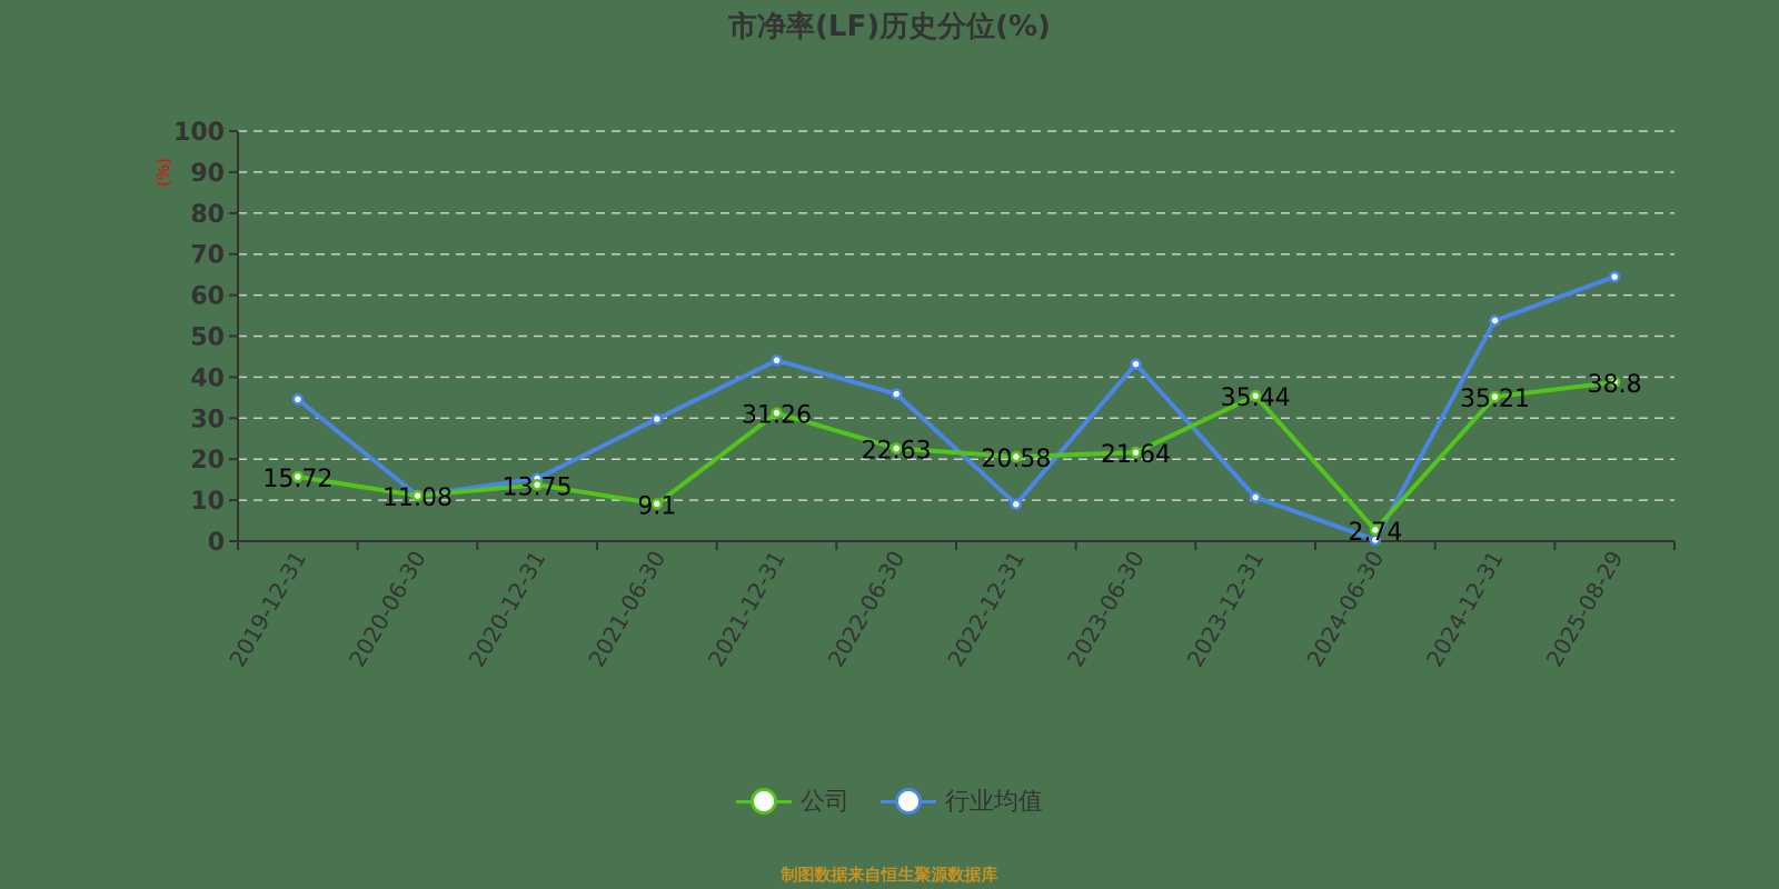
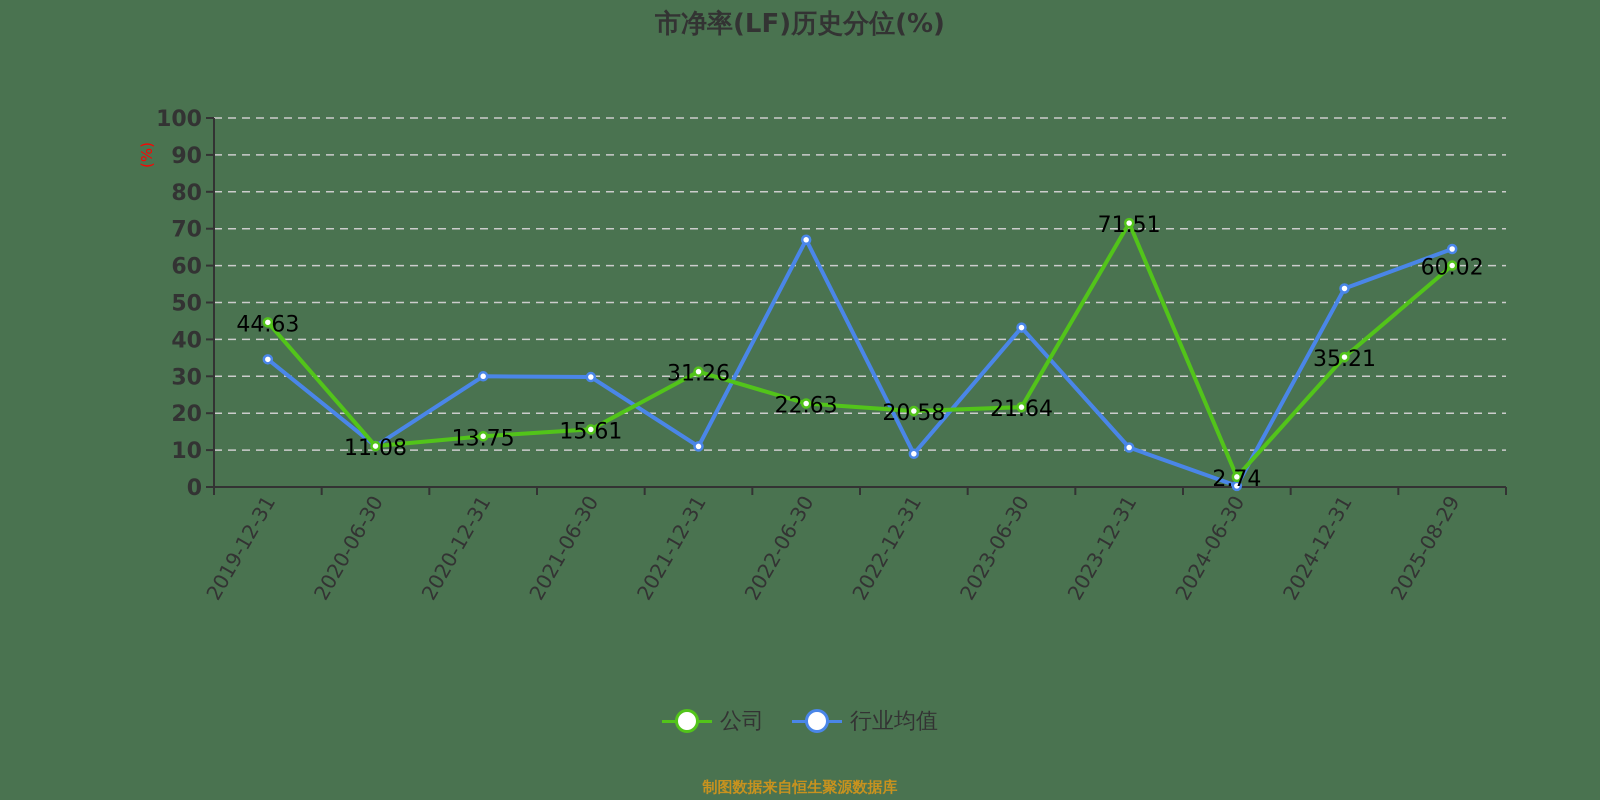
公司/2019-12-31: 15.72 -> 44.63
行业均值/2020-12-31: 15 -> 30
公司/2021-06-30: 9.1 -> 15.61
行业均值/2021-12-31: 44 -> 11
行业均值/2022-06-30: 36 -> 67
公司/2023-12-31: 35.44 -> 71.51
公司/2025-08-29: 38.8 -> 60.02
